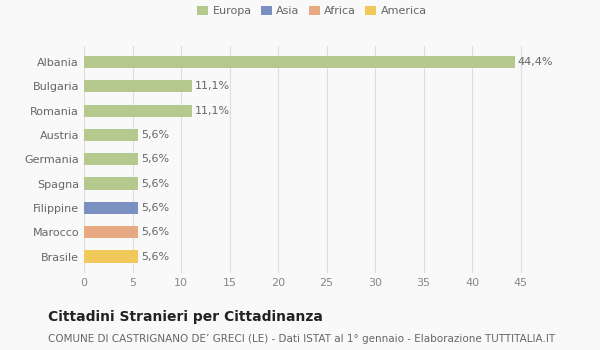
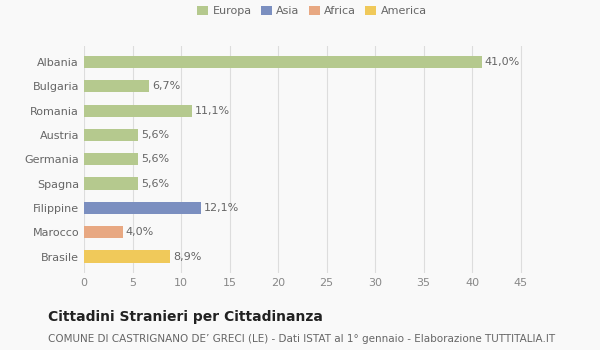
Albania: 44,4% -> 41,0%
Bulgaria: 11,1% -> 6,7%
Filippine: 5,6% -> 12,1%
Marocco: 5,6% -> 4,0%
Brasile: 5,6% -> 8,9%
